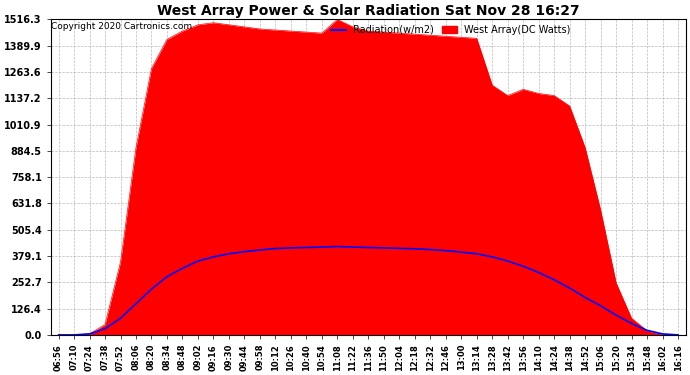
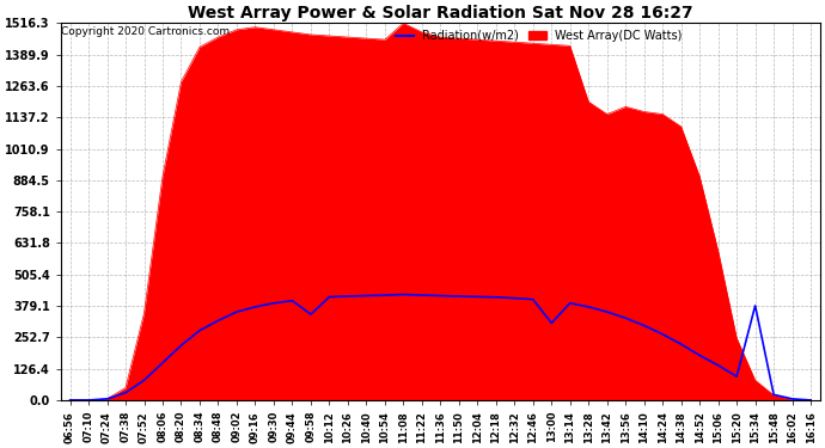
Radiation(w/m2)/09:58: 408 -> 345
Radiation(w/m2)/13:00: 398 -> 310
Radiation(w/m2)/15:34: 55 -> 380
